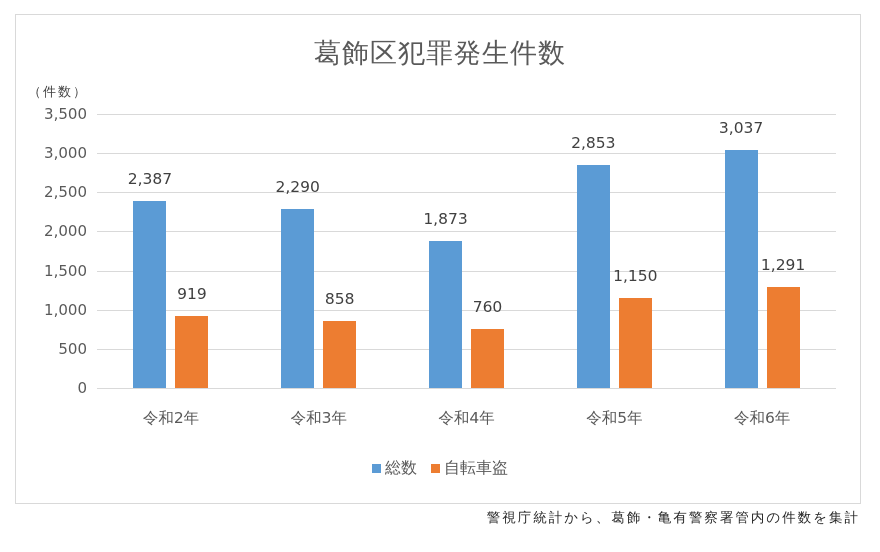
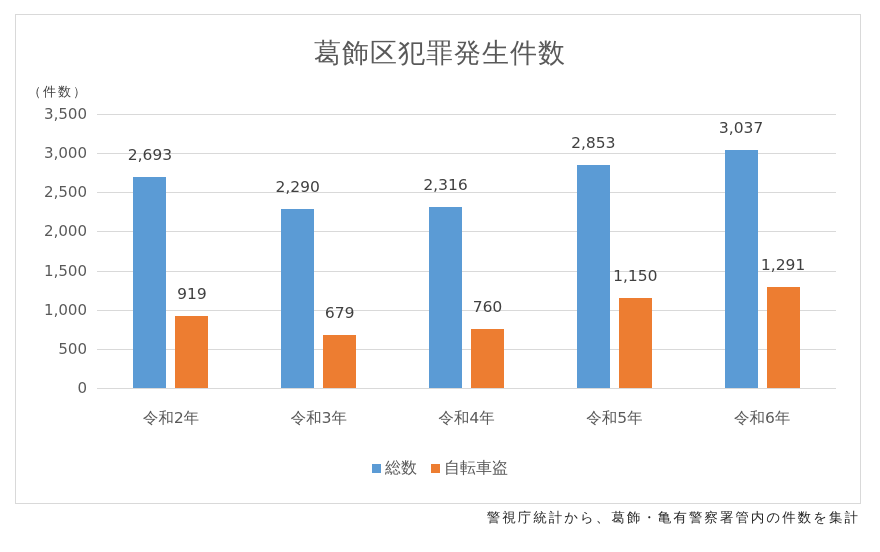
総数/令和2年: 2,387 -> 2,693
自転車盗/令和3年: 858 -> 679
総数/令和4年: 1,873 -> 2,316
